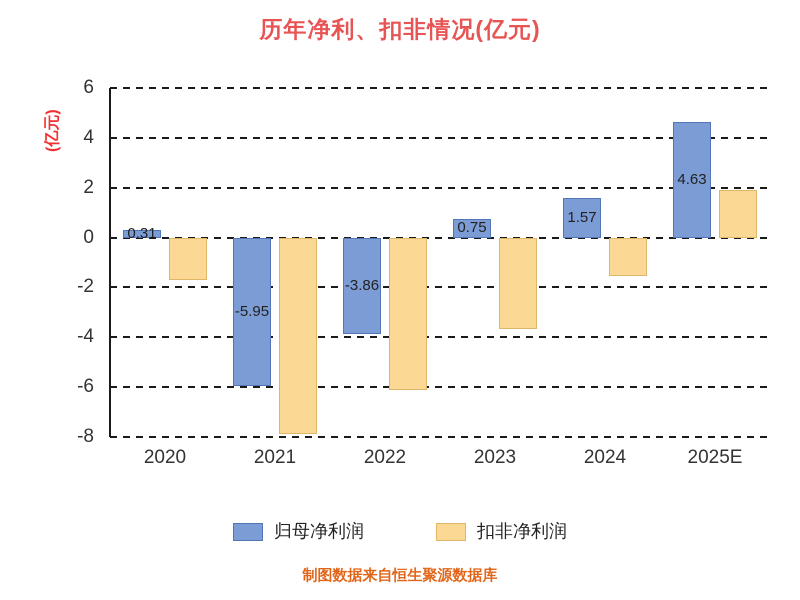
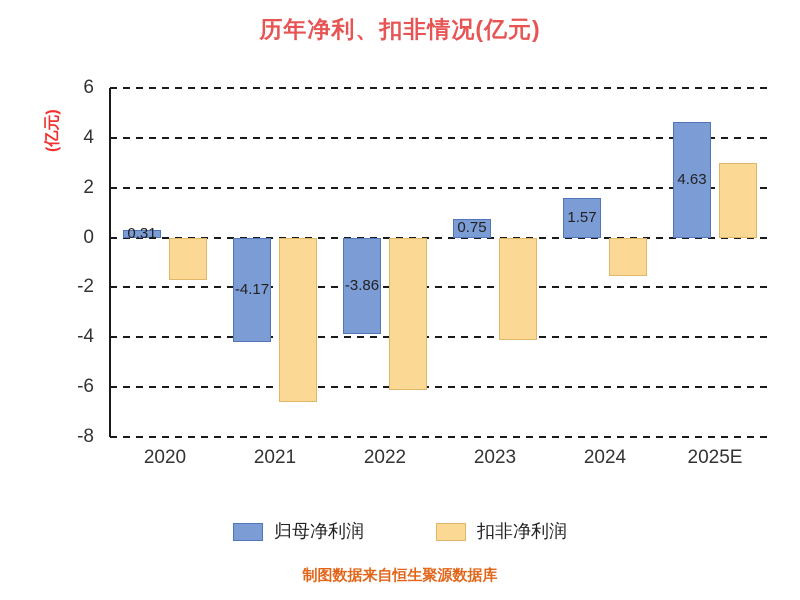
归母净利润/2021: -5.95 -> -4.17
扣非净利润/2021: -7.9 -> -6.6
扣非净利润/2023: -3.6 -> -4.1
扣非净利润/2025E: 1.9 -> 3.0
